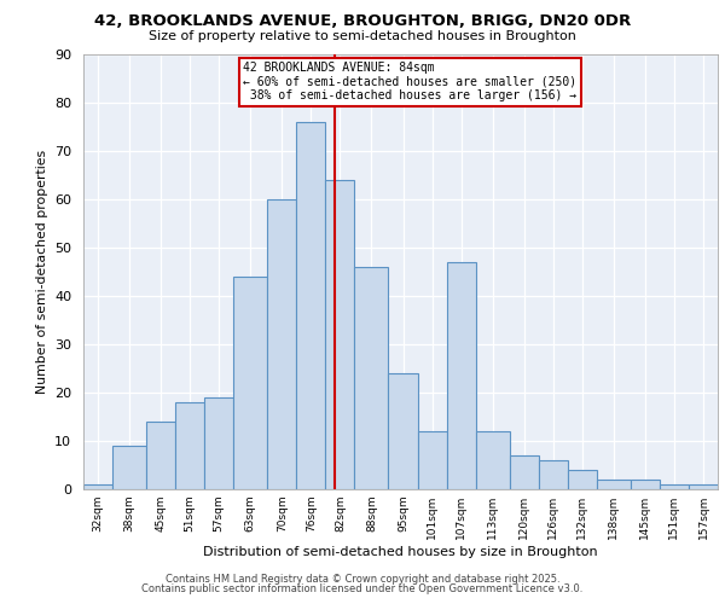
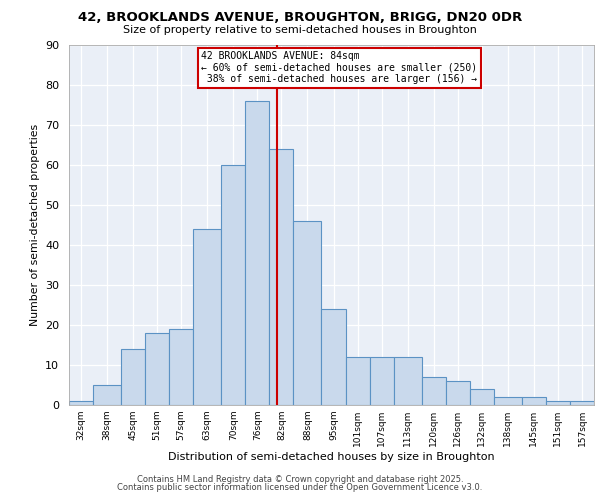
38sqm: 9 -> 5
107sqm: 47 -> 12
